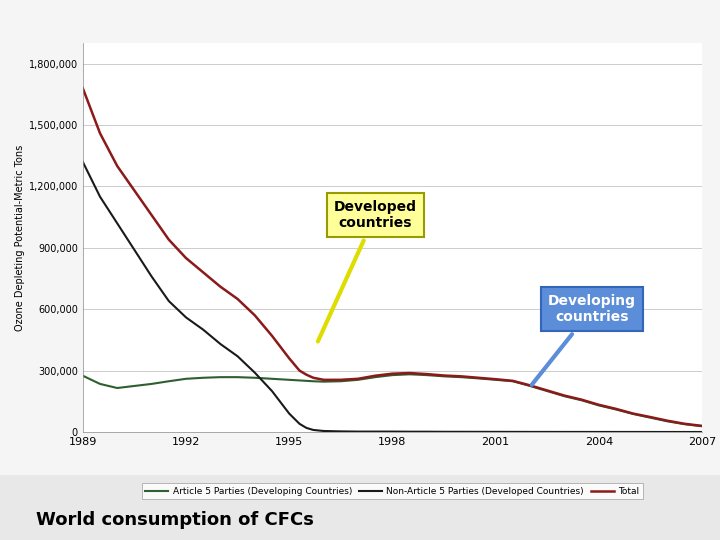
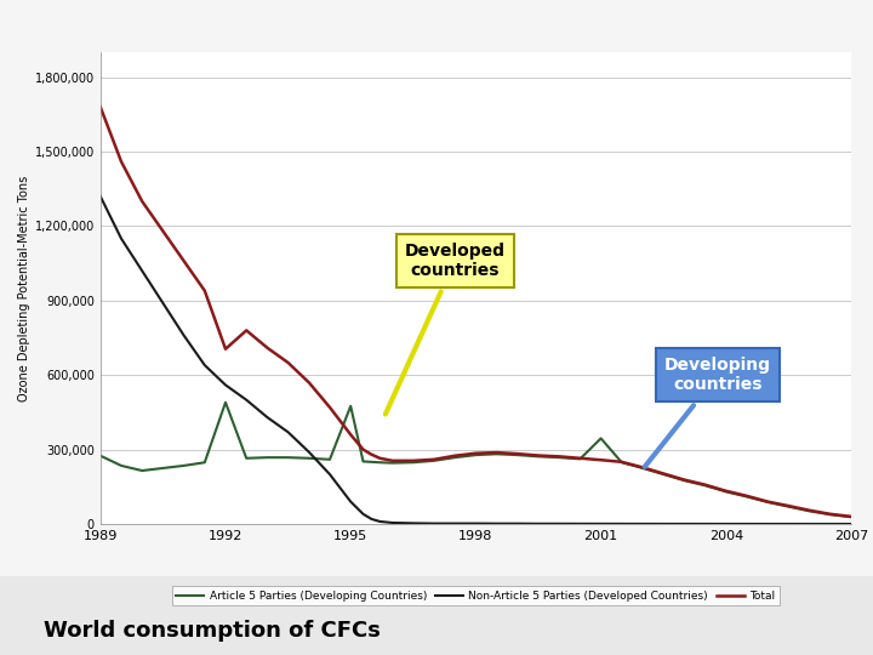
Article 5 Parties (Developing Countries)/1992: 260,000 -> 490,000
Total/1992: 850,000 -> 705,000
Article 5 Parties (Developing Countries)/1995: 255,000 -> 475,000
Article 5 Parties (Developing Countries)/2001: 255,000 -> 345,000
